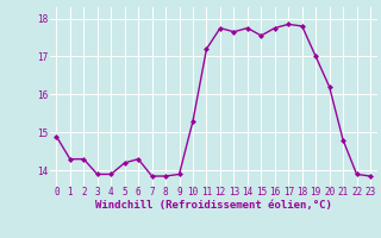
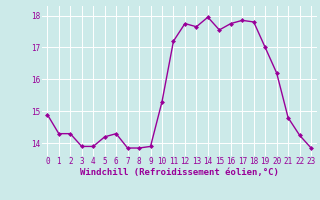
14: 17.75 -> 17.95
22: 13.90 -> 14.25
